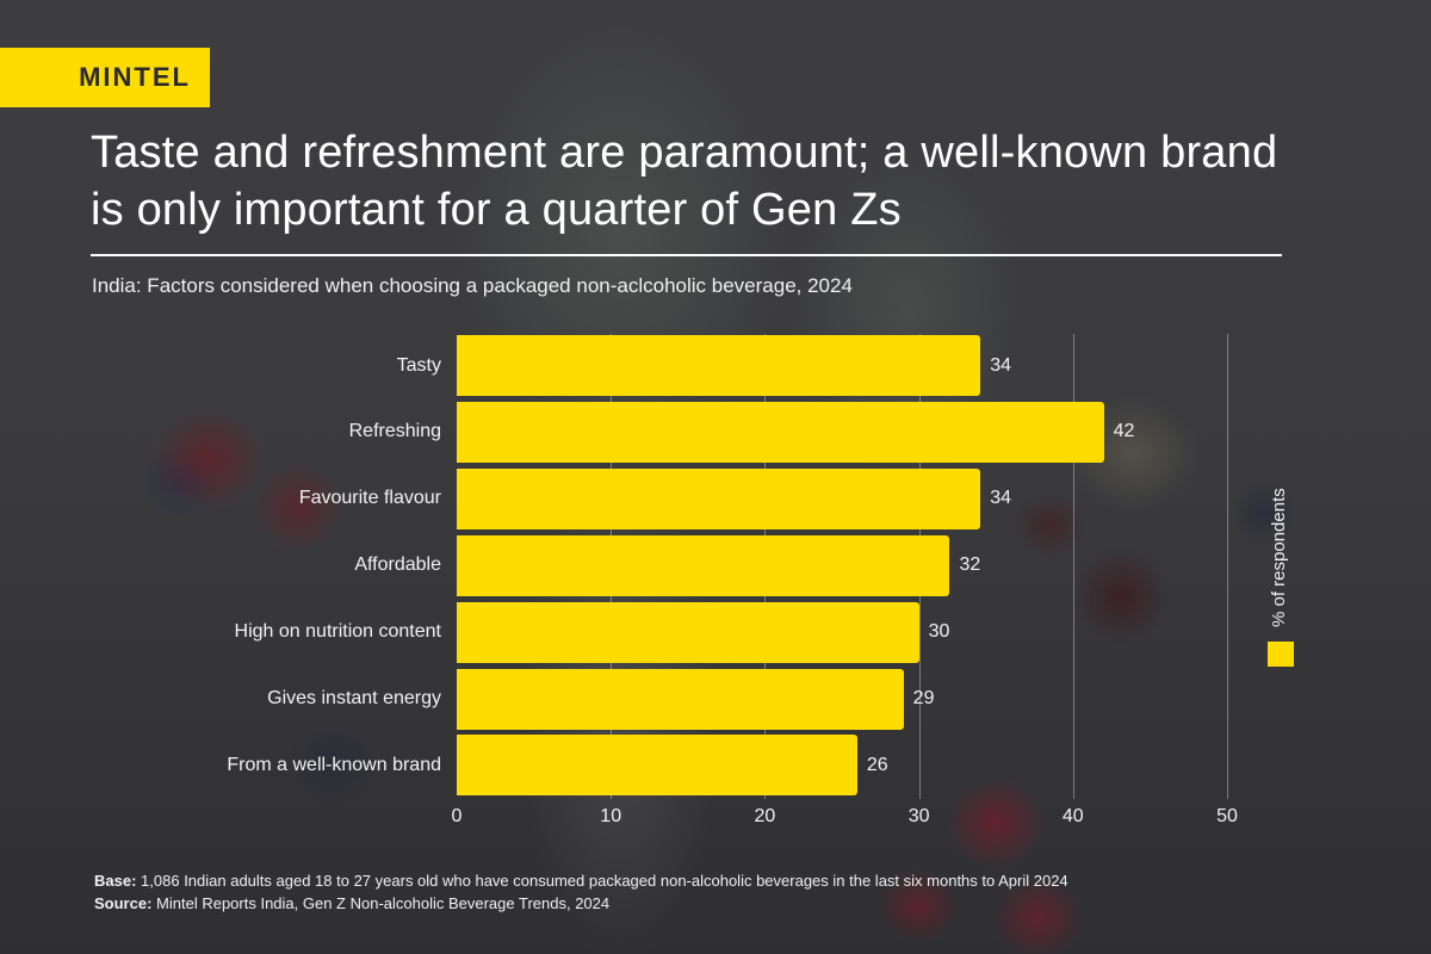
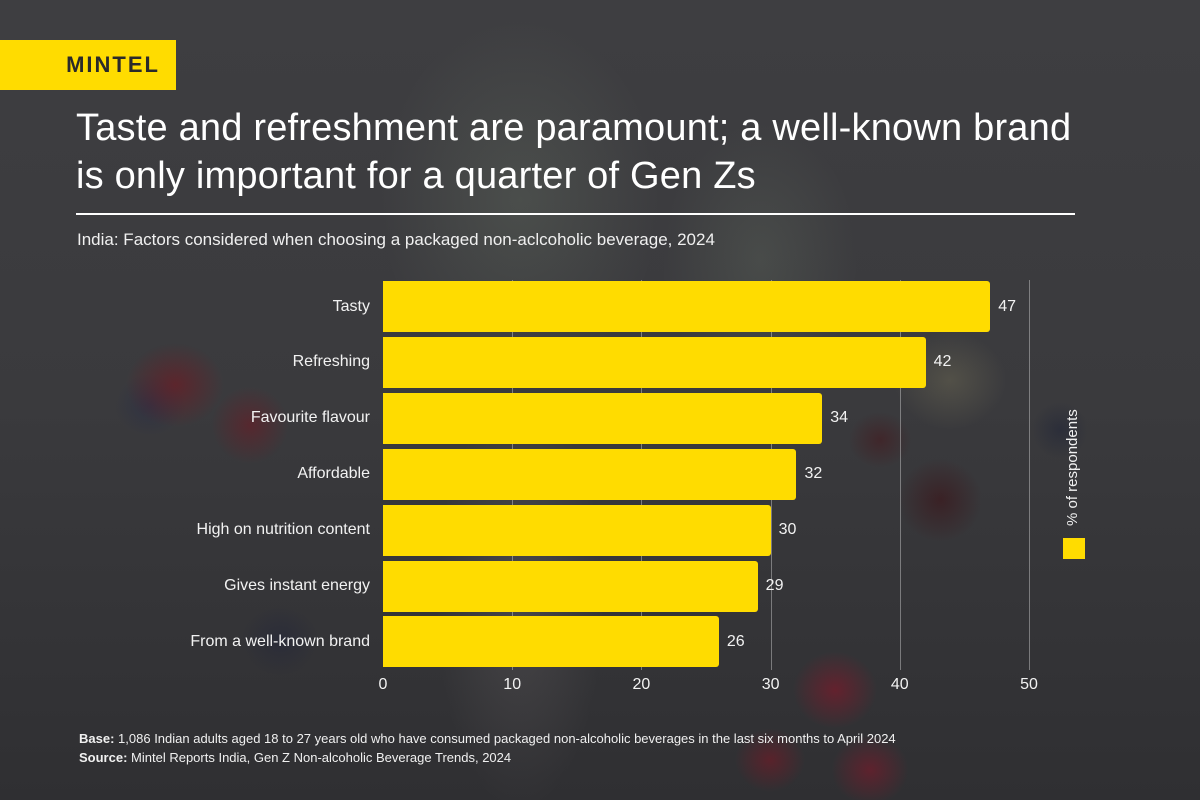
Tasty: 34 -> 47
